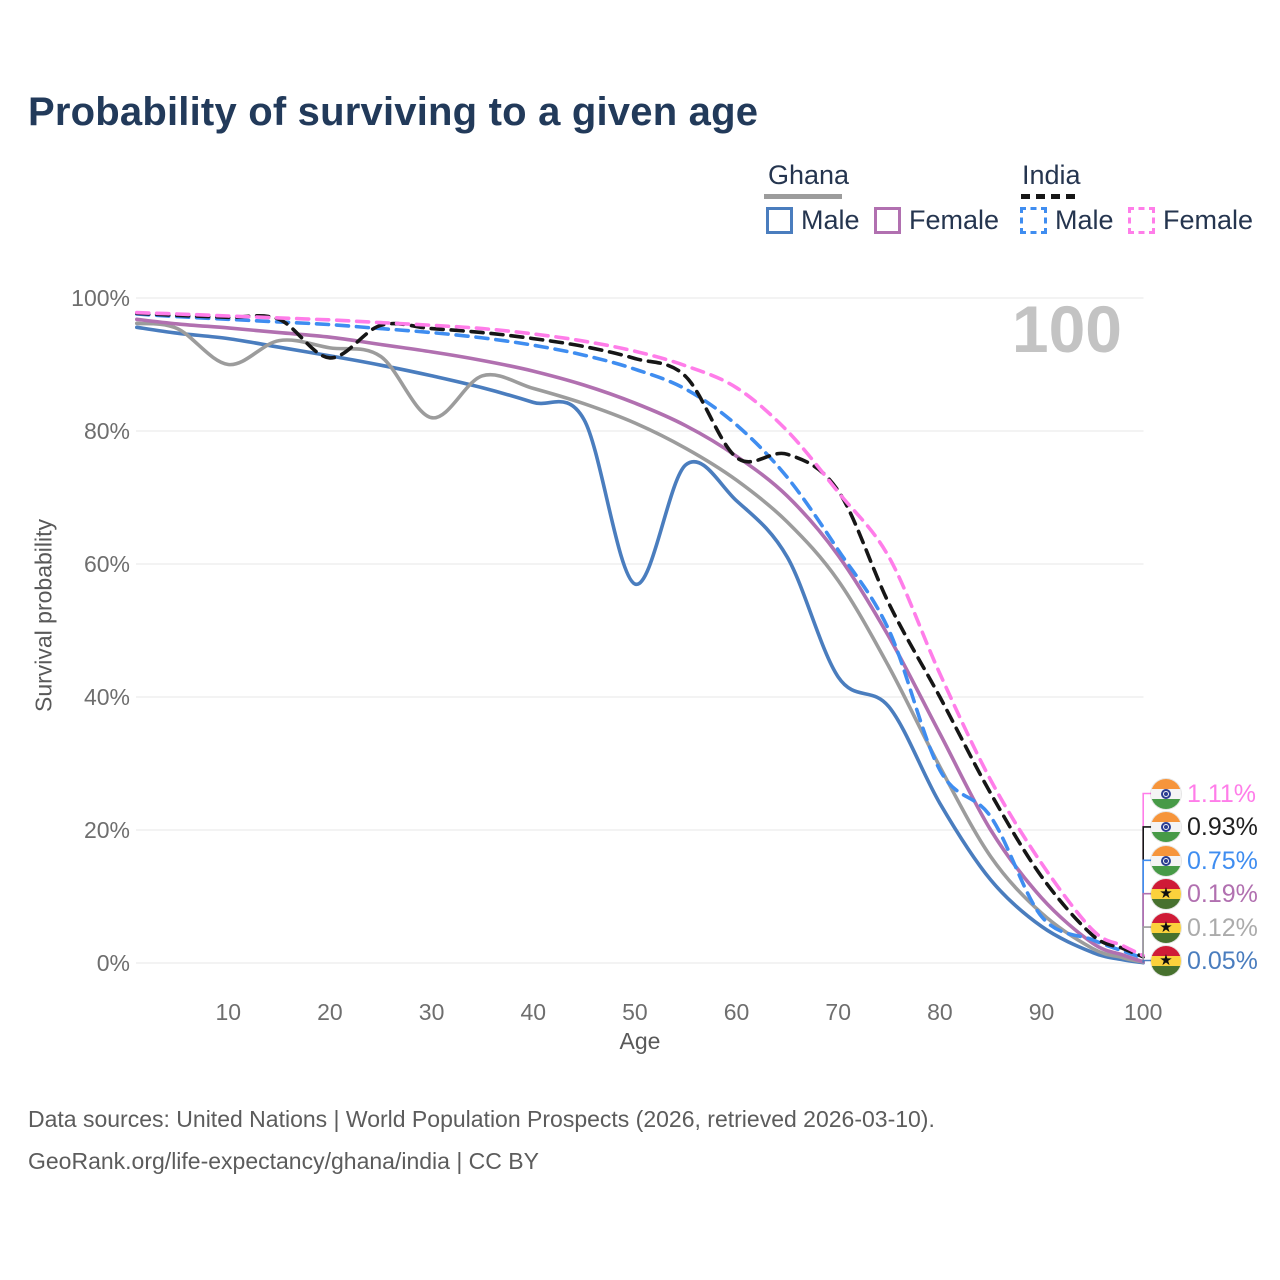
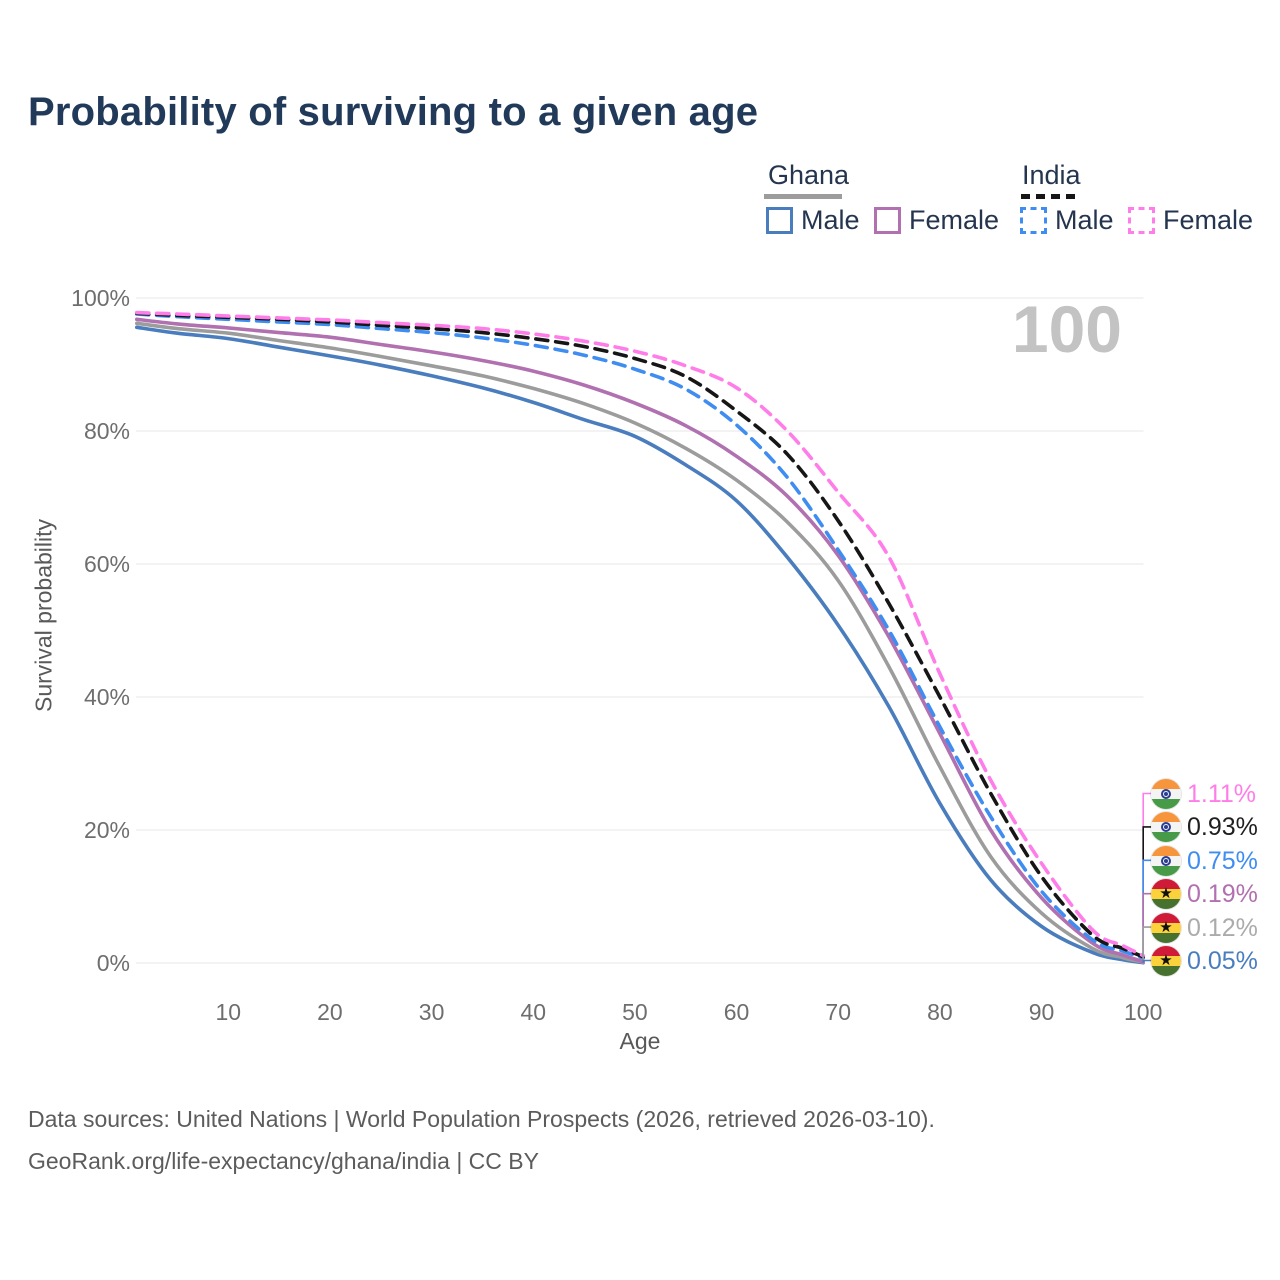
Ghana/10: 90% -> 95%
India/20: 91% -> 96%
Ghana/30: 82% -> 90%
Ghana Male/50: 57% -> 79%
India/60: 76% -> 83%
Ghana Male/70: 43% -> 51%
India/70: 71% -> 66%
India Male/80: 29% -> 36%
India Male/90: 7% -> 11%
